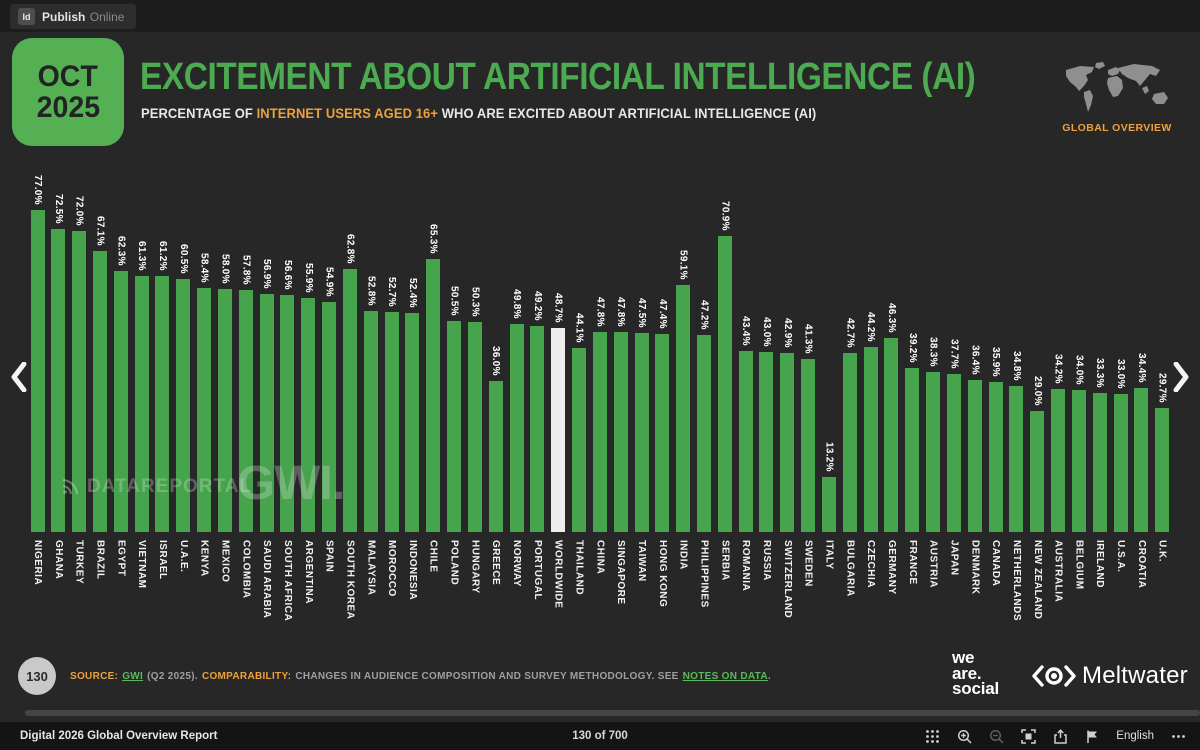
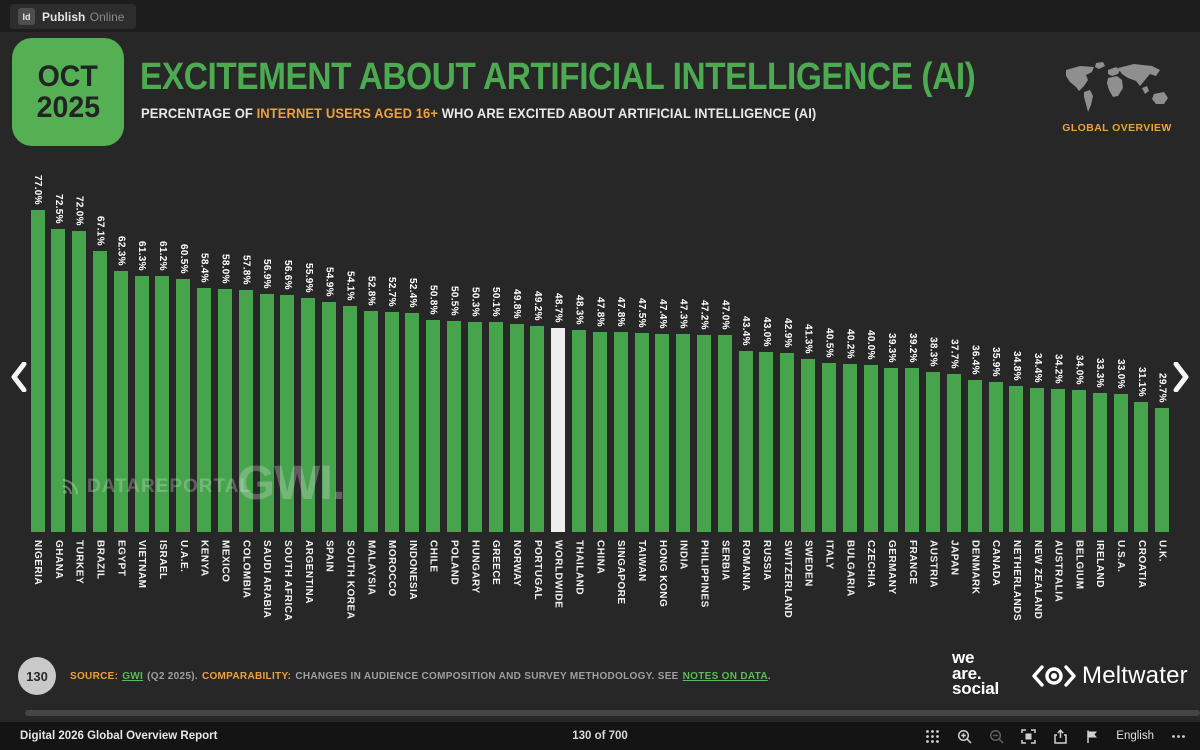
SOUTH KOREA: 62.8% -> 54.1%
CHILE: 65.3% -> 50.8%
GREECE: 36.0% -> 50.1%
THAILAND: 44.1% -> 48.3%
INDIA: 59.1% -> 47.3%
SERBIA: 70.9% -> 47.0%
ITALY: 13.2% -> 40.5%
BULGARIA: 42.7% -> 40.2%
CZECHIA: 44.2% -> 40.0%
GERMANY: 46.3% -> 39.3%
NEW ZEALAND: 29.0% -> 34.4%
CROATIA: 34.4% -> 31.1%
